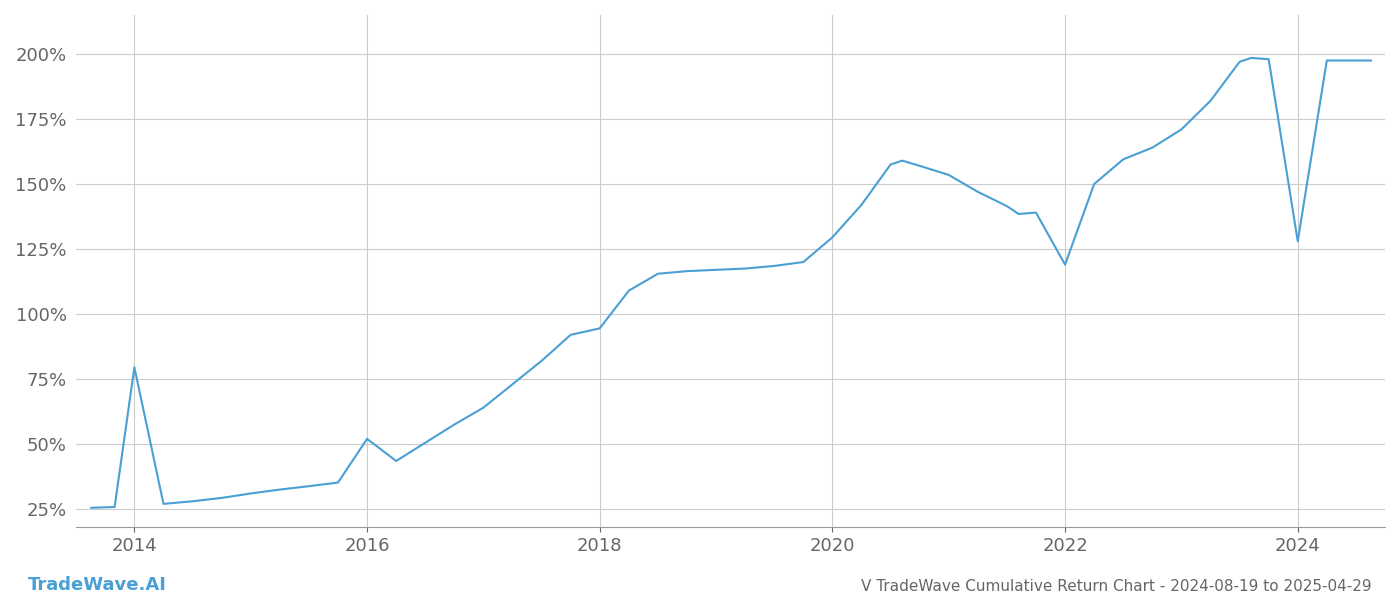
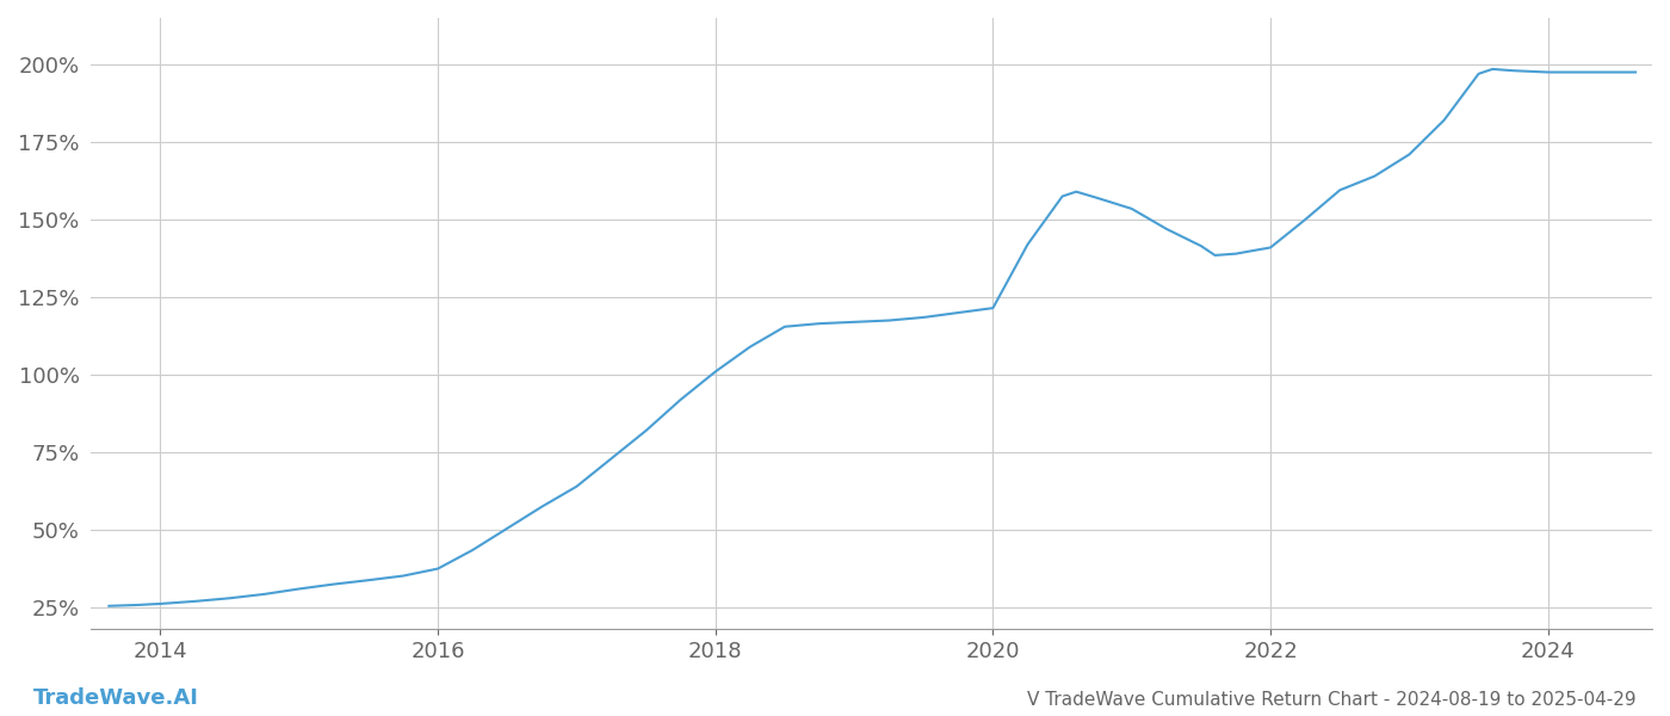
2014: 79.5% -> 26.2%
2016: 52.0% -> 37.5%
2018: 94.5% -> 101.0%
2020: 129.5% -> 121.5%
2022: 119.0% -> 141.0%
2024: 128.0% -> 197.5%
